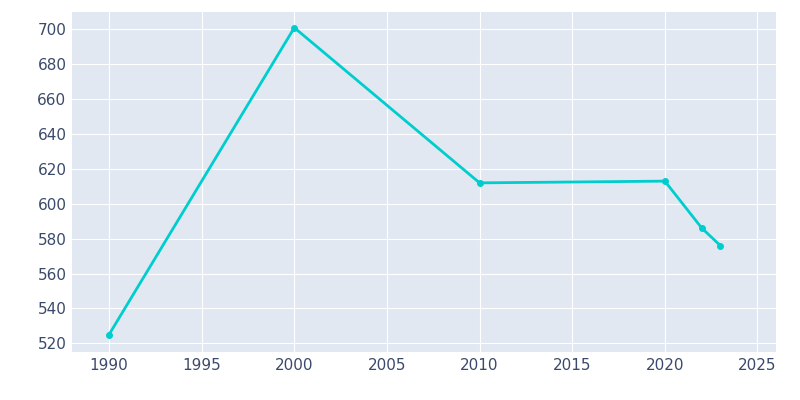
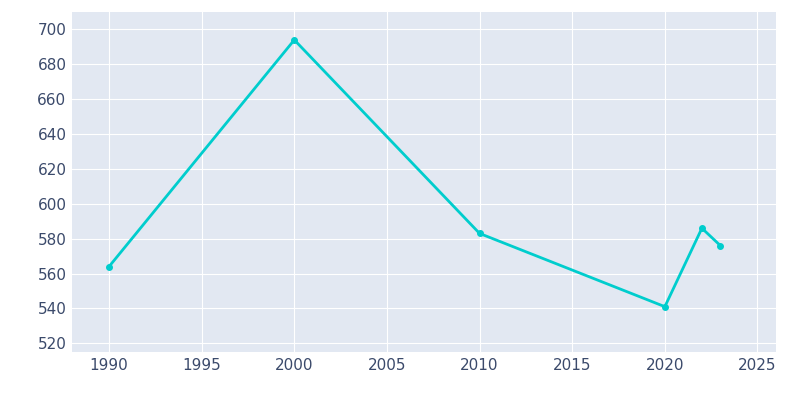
1990: 525 -> 564
2000: 701 -> 694
2010: 612 -> 583
2020: 613 -> 541
